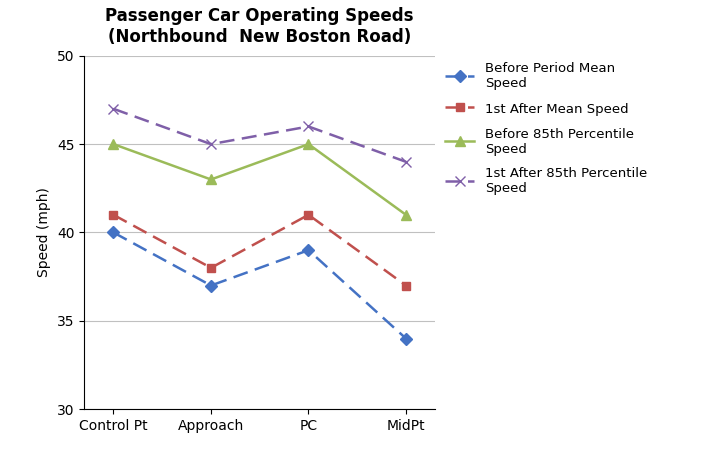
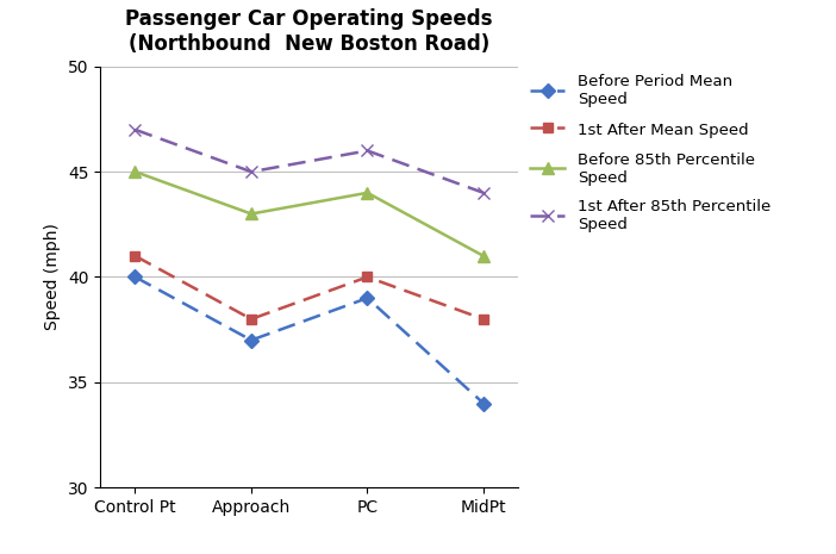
1st After Mean Speed/PC: 41 -> 40
Before 85th Percentile Speed/PC: 45 -> 44
1st After Mean Speed/MidPt: 37 -> 38
